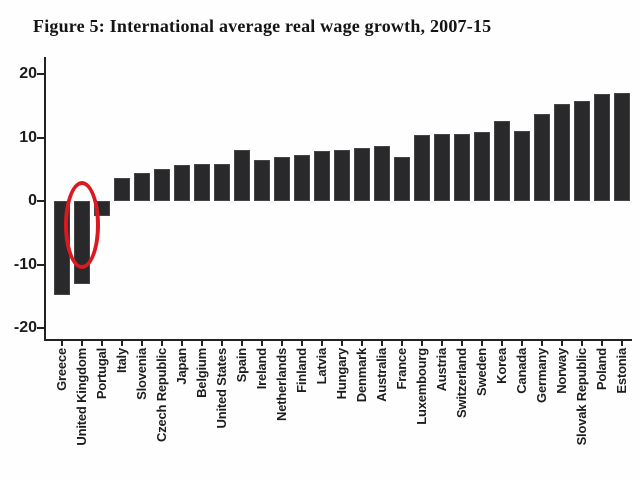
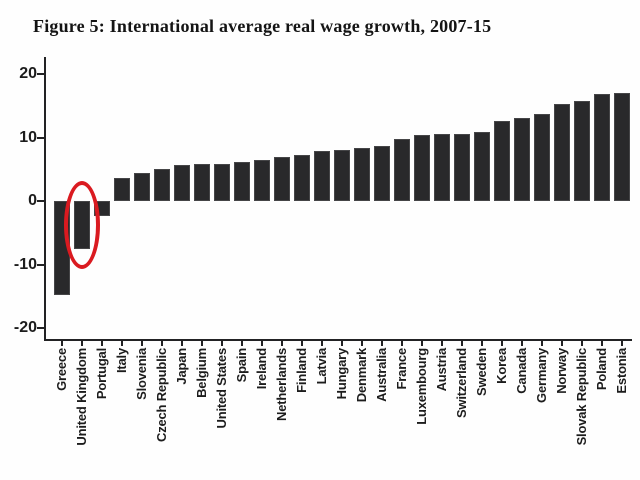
United Kingdom: -13 -> -8
Spain: 8 -> 6
France: 7 -> 10
Canada: 11 -> 13
